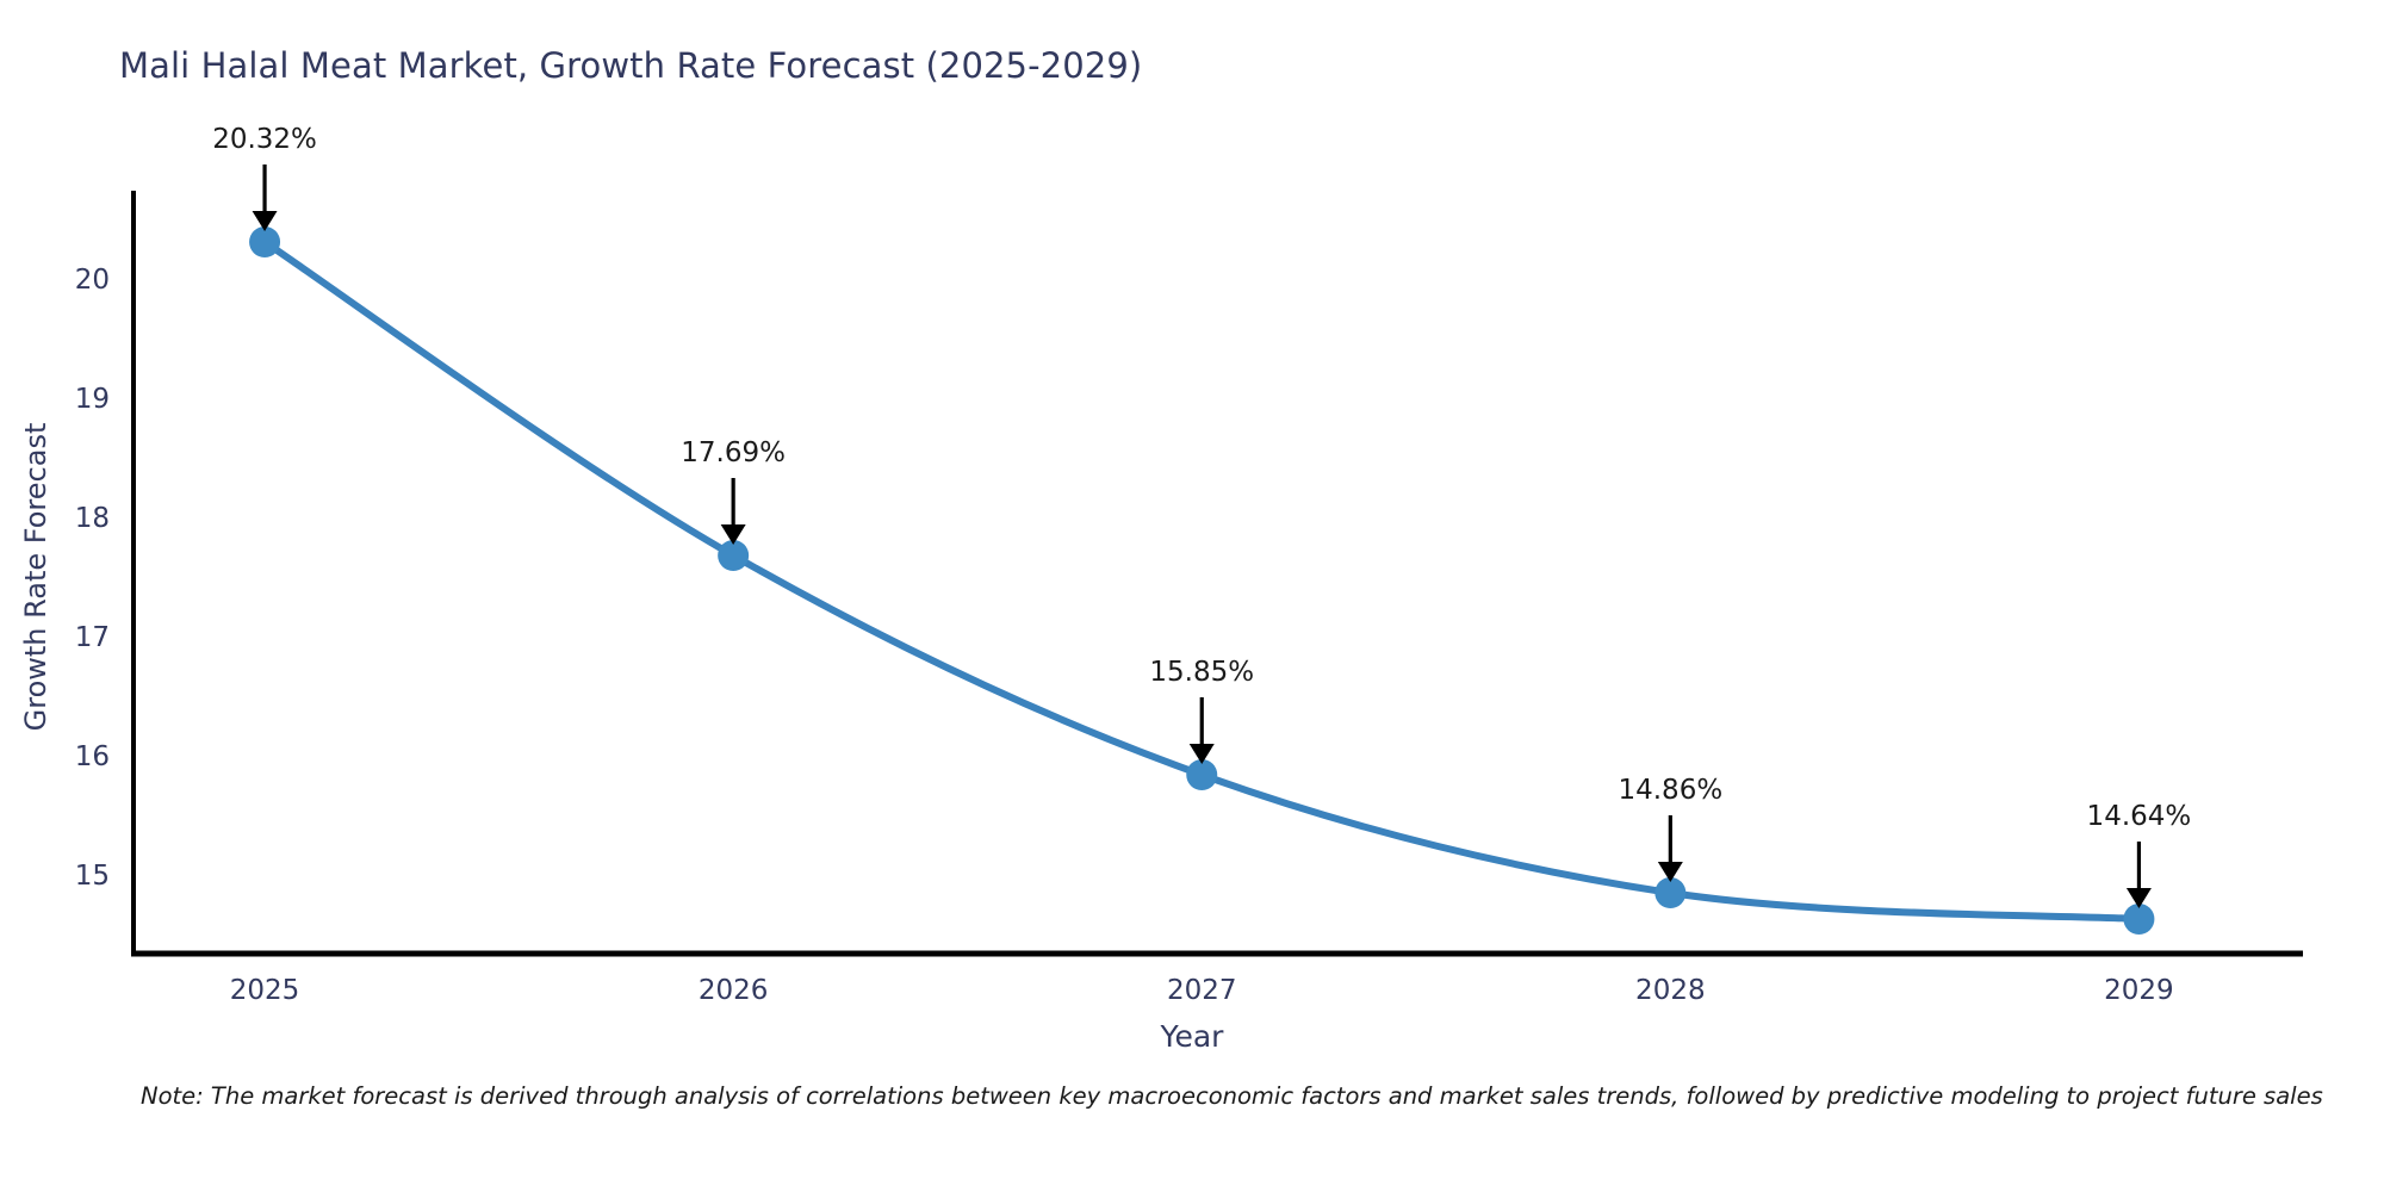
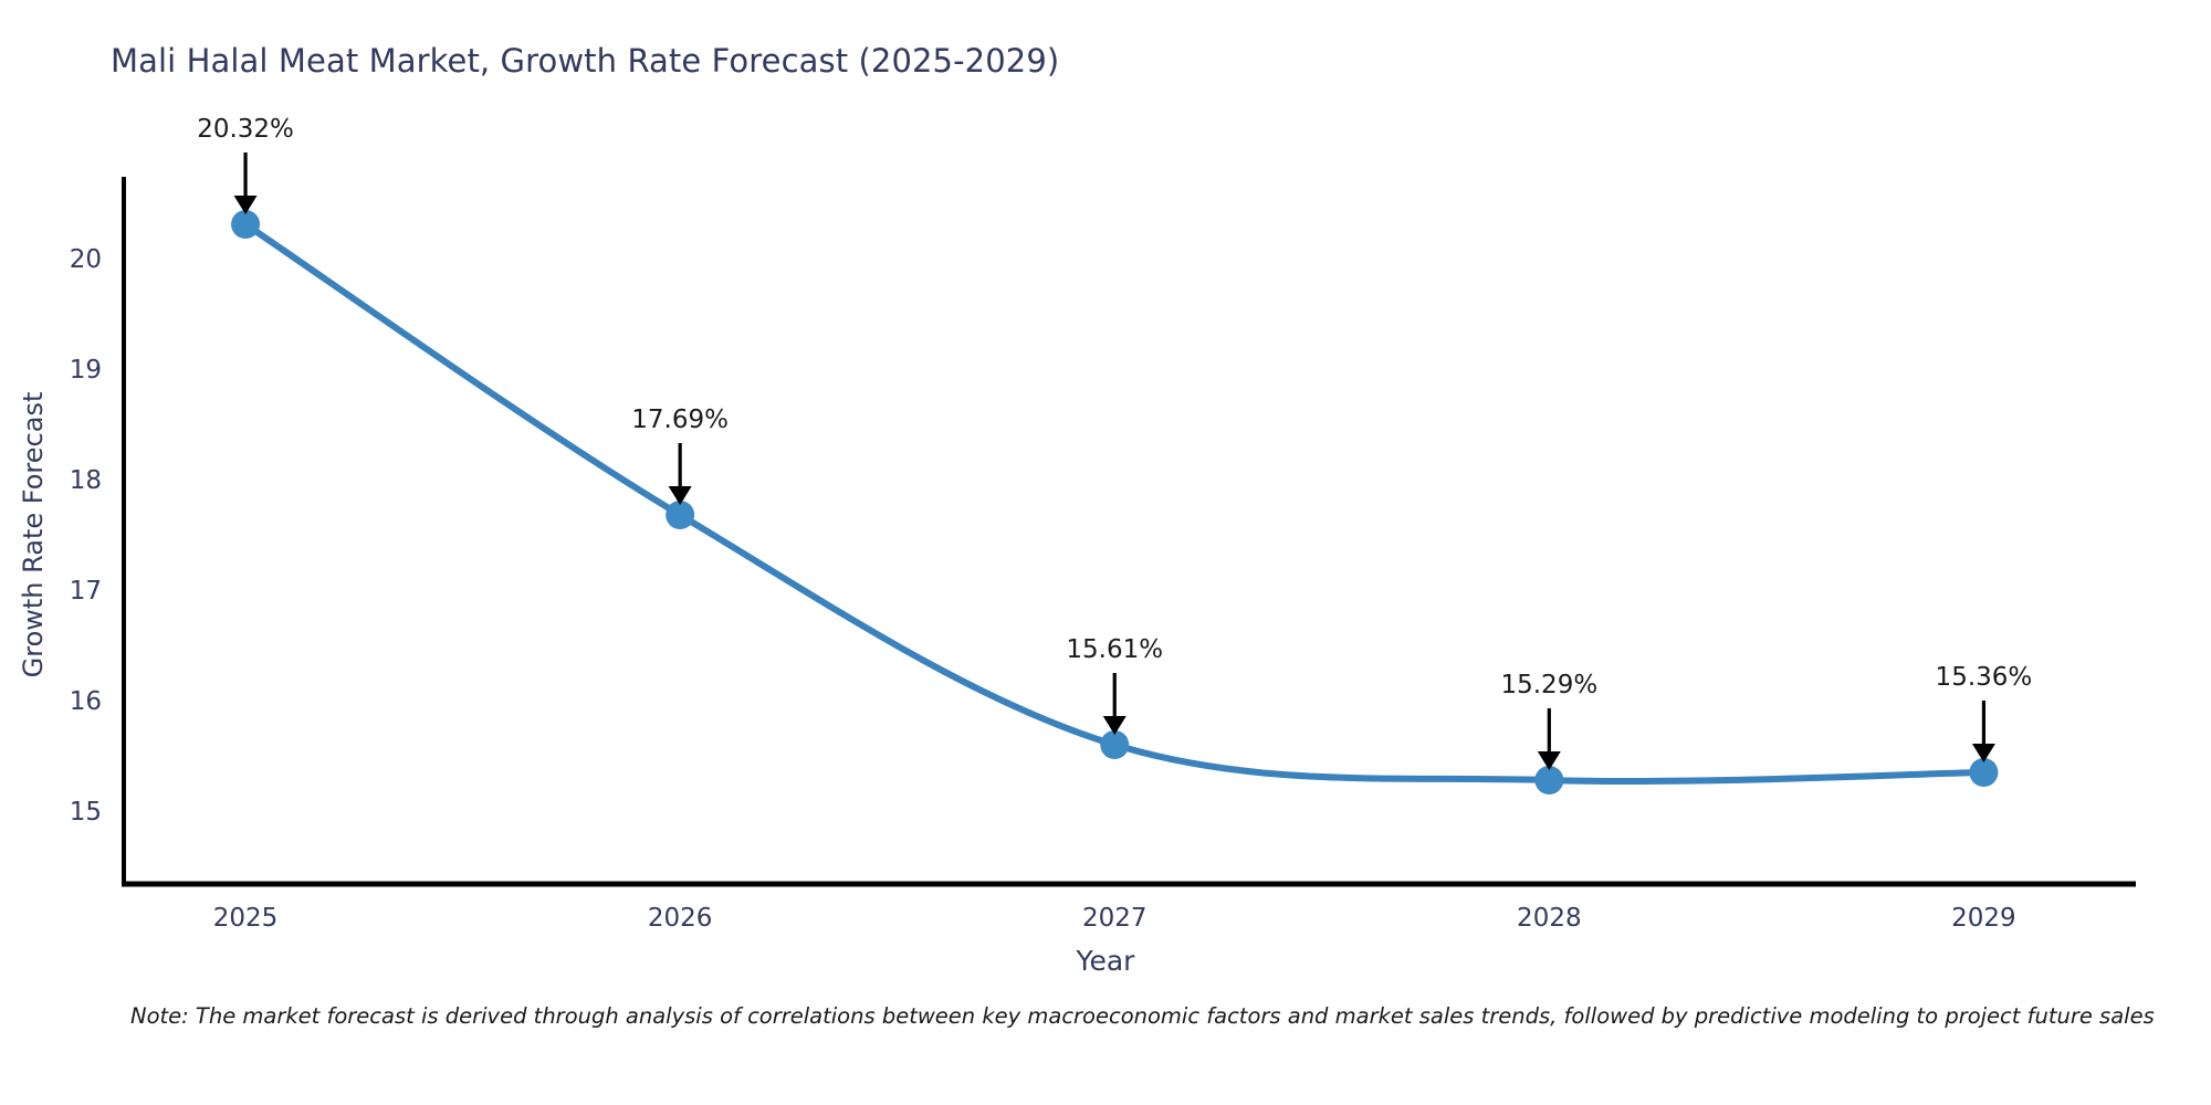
2027: 15.85% -> 15.61%
2028: 14.86% -> 15.29%
2029: 14.64% -> 15.36%
